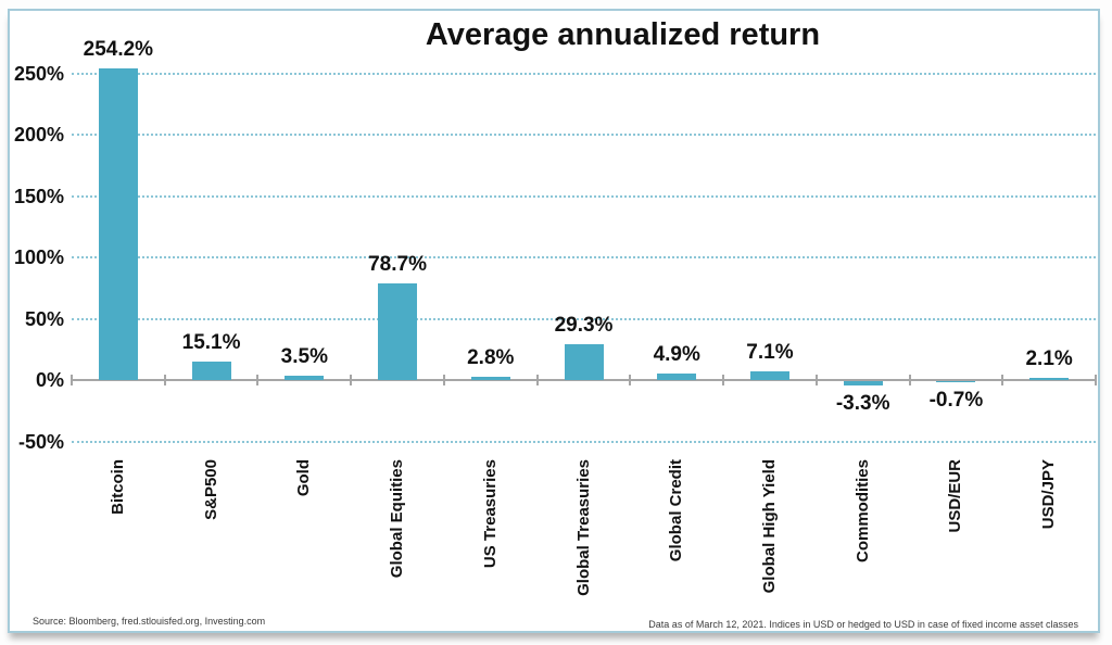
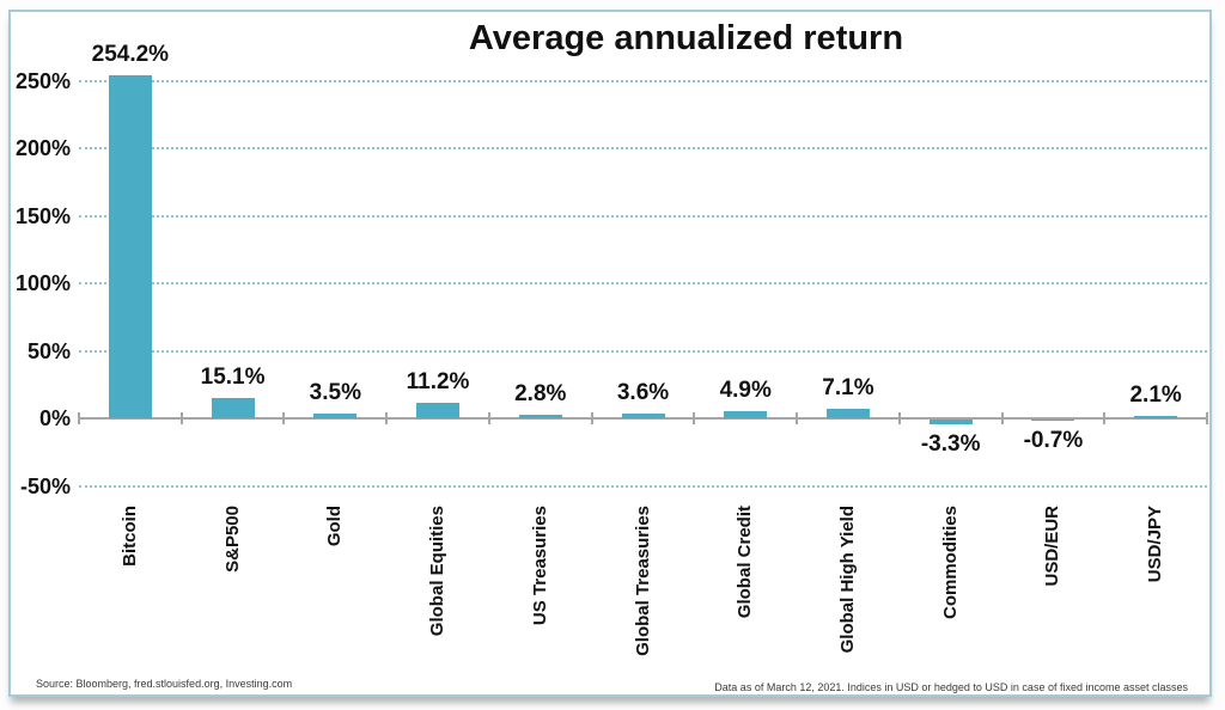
Global Equities: 78.7% -> 11.2%
Global Treasuries: 29.3% -> 3.6%
